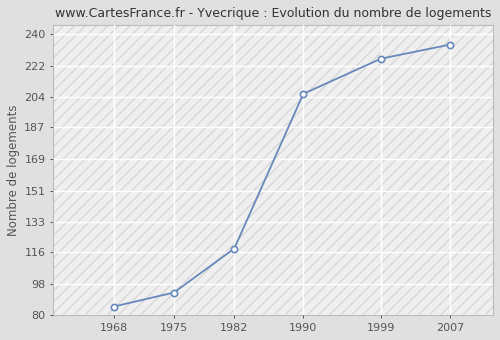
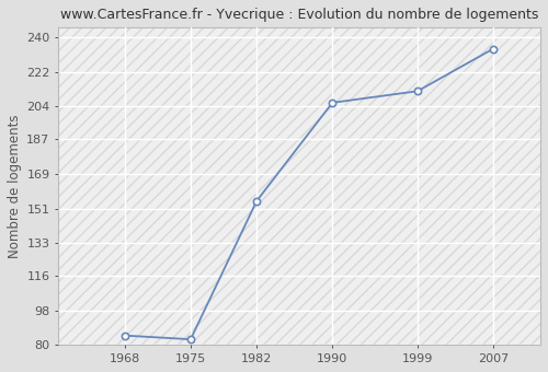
1975: 93 -> 83
1982: 118 -> 155
1999: 226 -> 212
